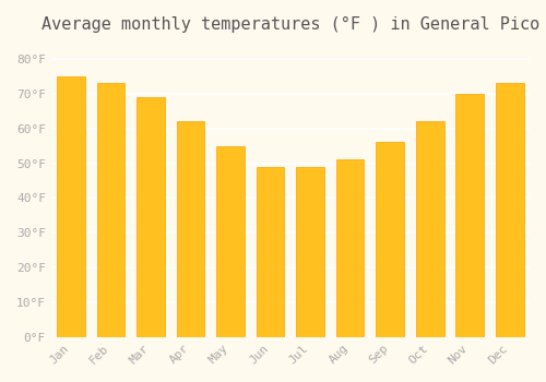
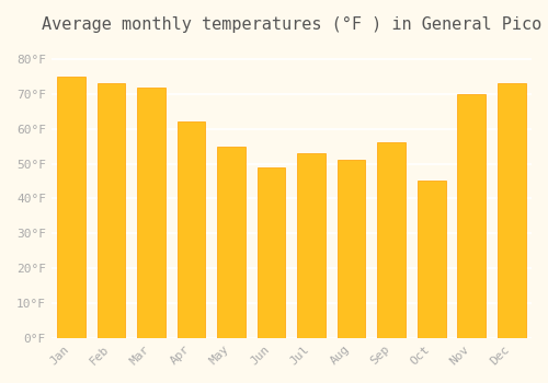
Mar: 69°F -> 72°F
Jul: 49°F -> 53°F
Oct: 62°F -> 45°F
